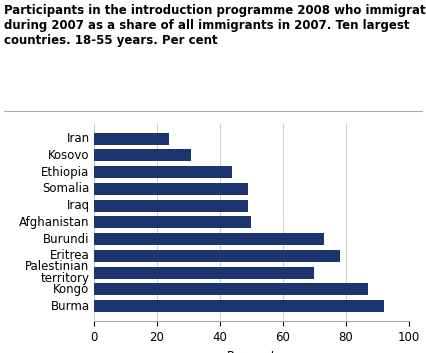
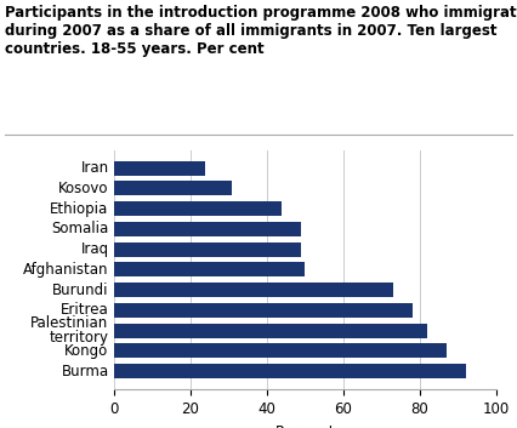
Palestinian territory: 70 -> 82
